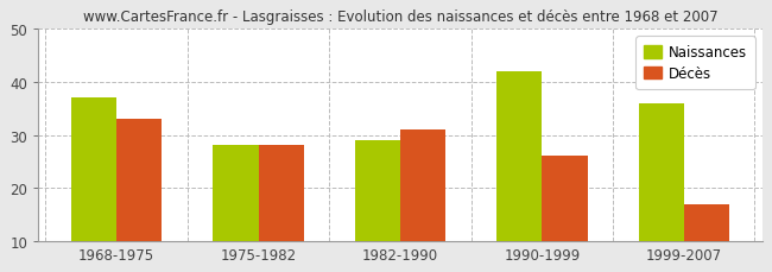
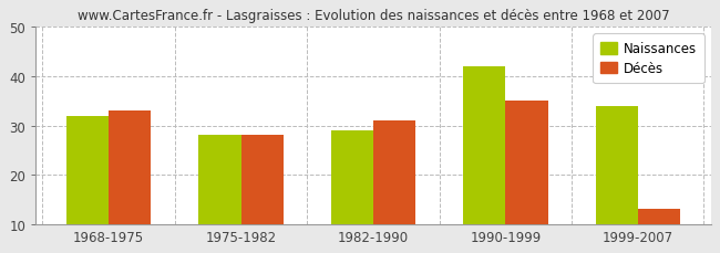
Naissances/1968-1975: 37 -> 32
Décès/1990-1999: 26 -> 35
Naissances/1999-2007: 36 -> 34
Décès/1999-2007: 17 -> 13
